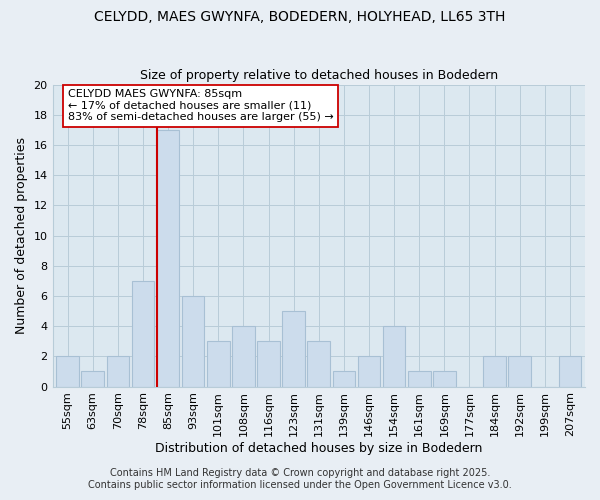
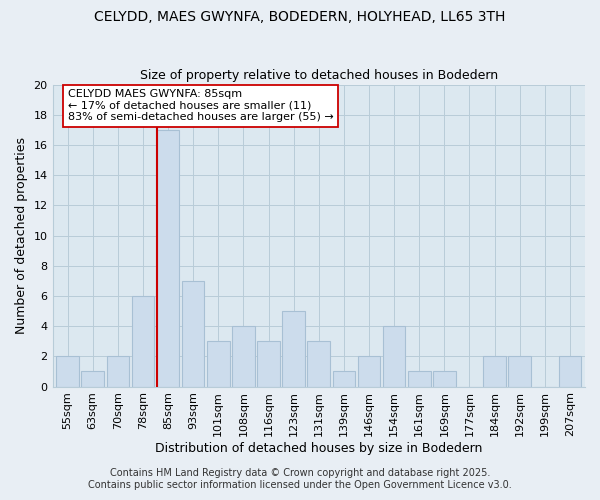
78sqm: 7 -> 6
93sqm: 6 -> 7
